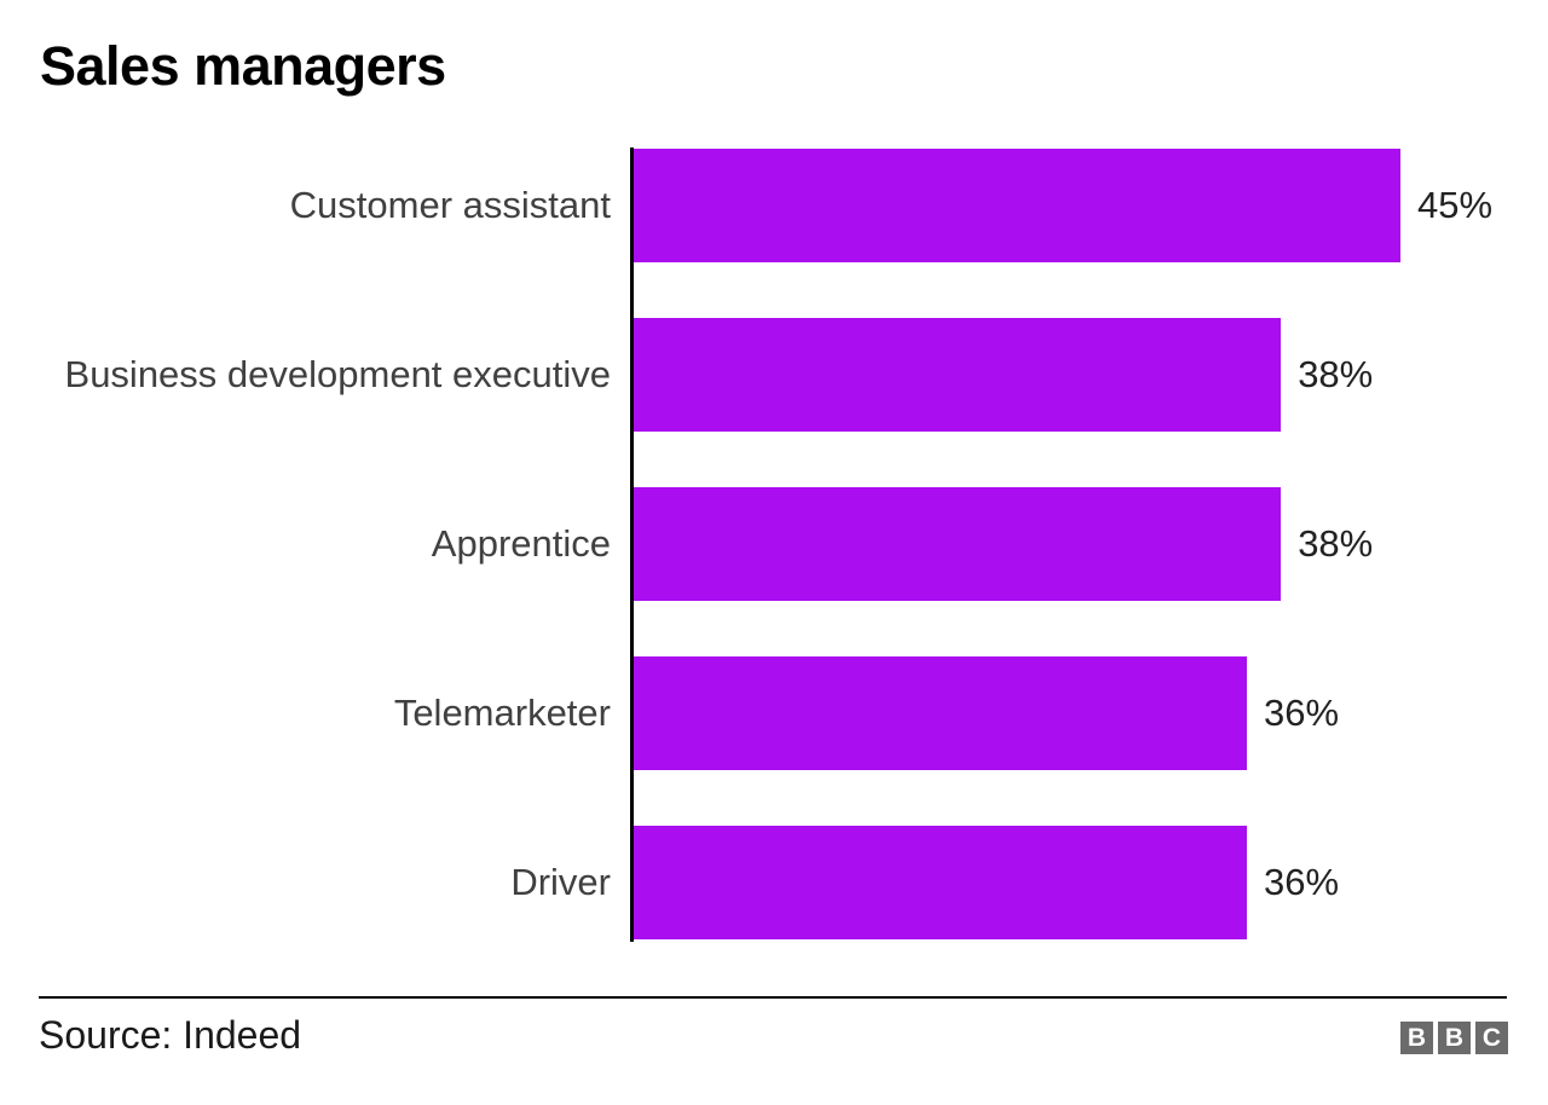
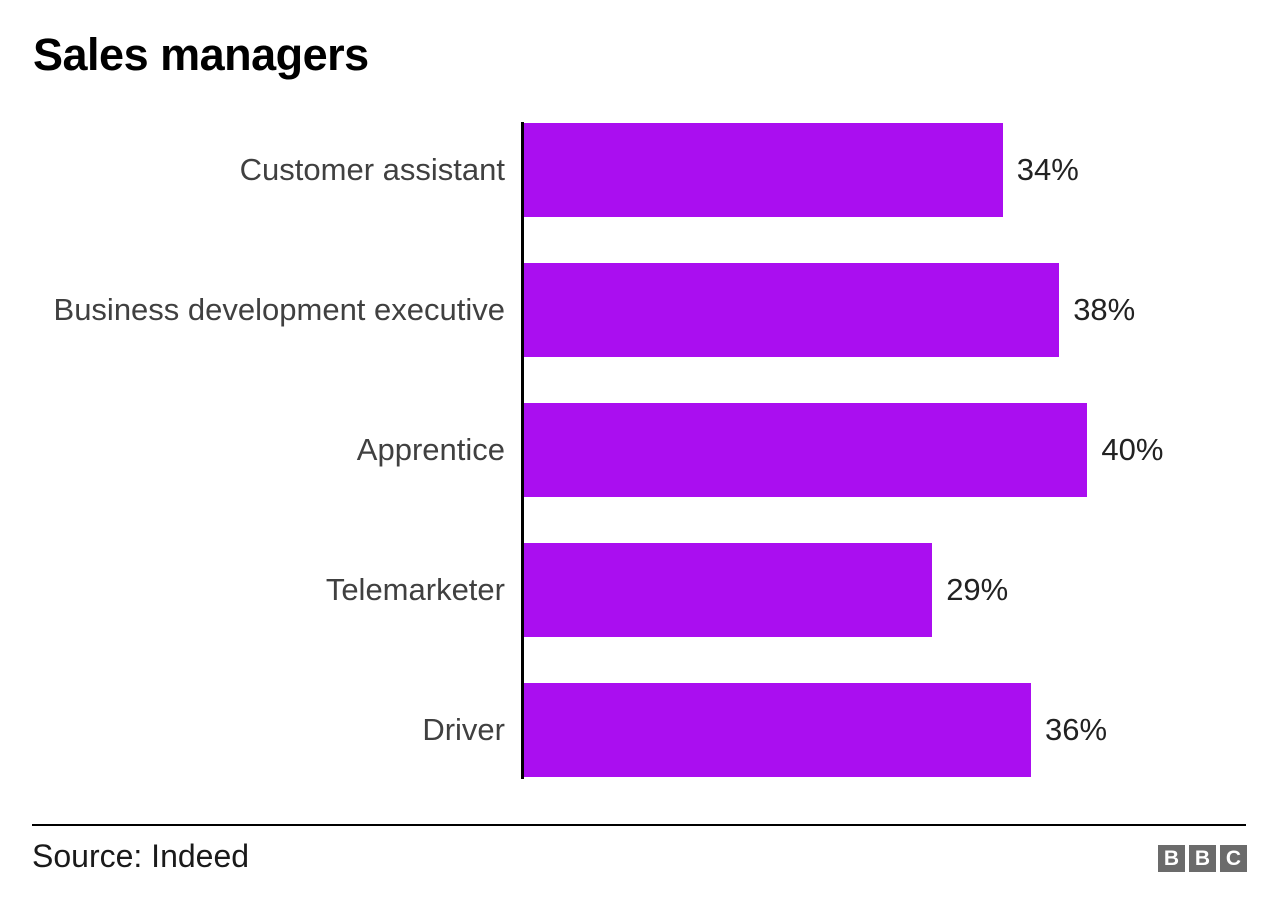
Customer assistant: 45% -> 34%
Apprentice: 38% -> 40%
Telemarketer: 36% -> 29%
